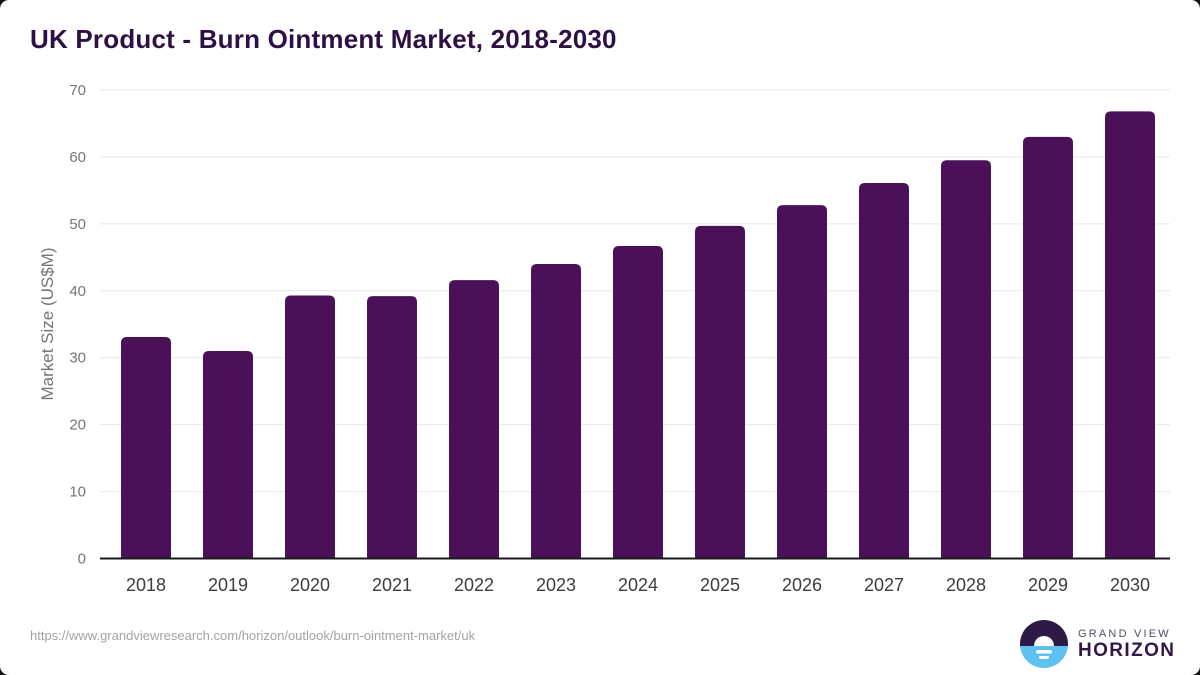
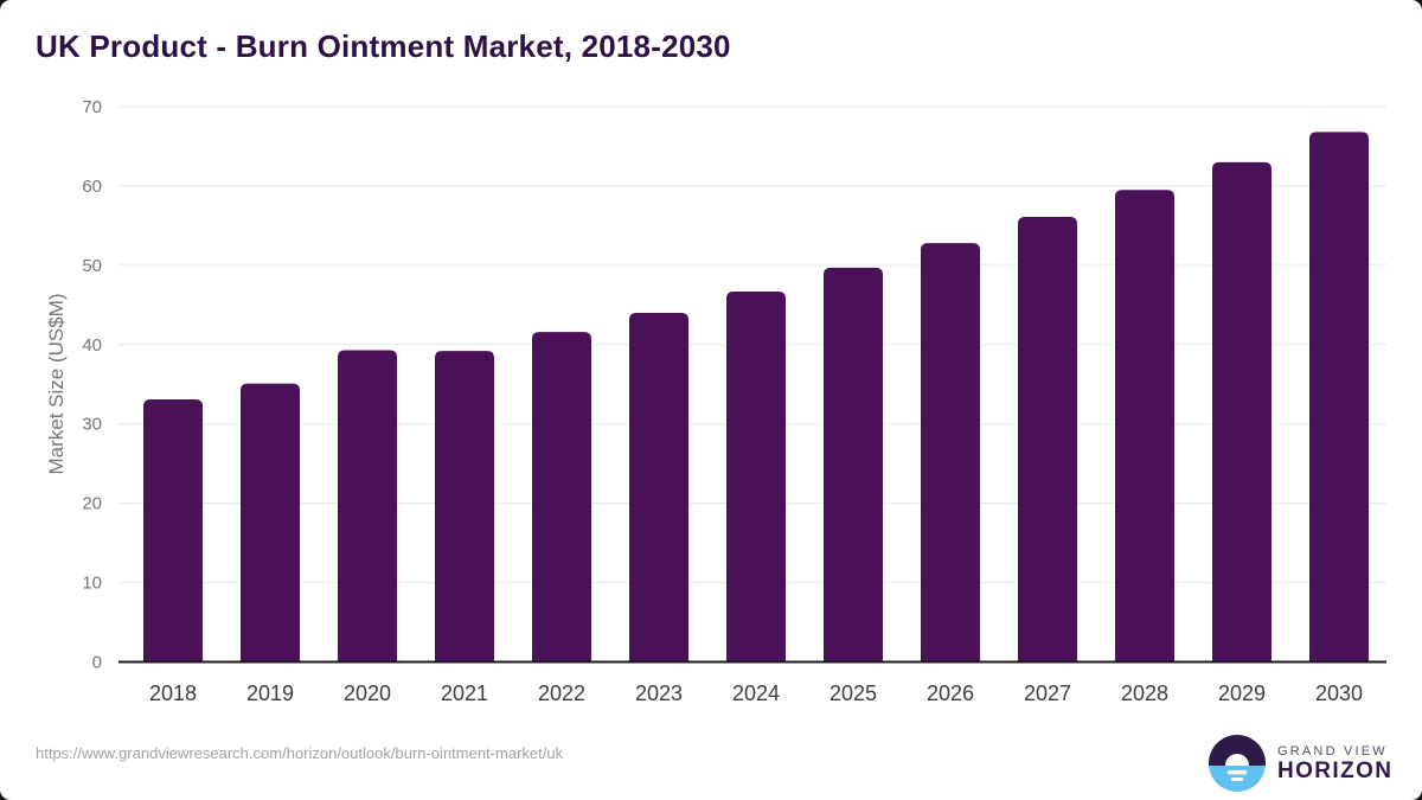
2019: 31 -> 35
